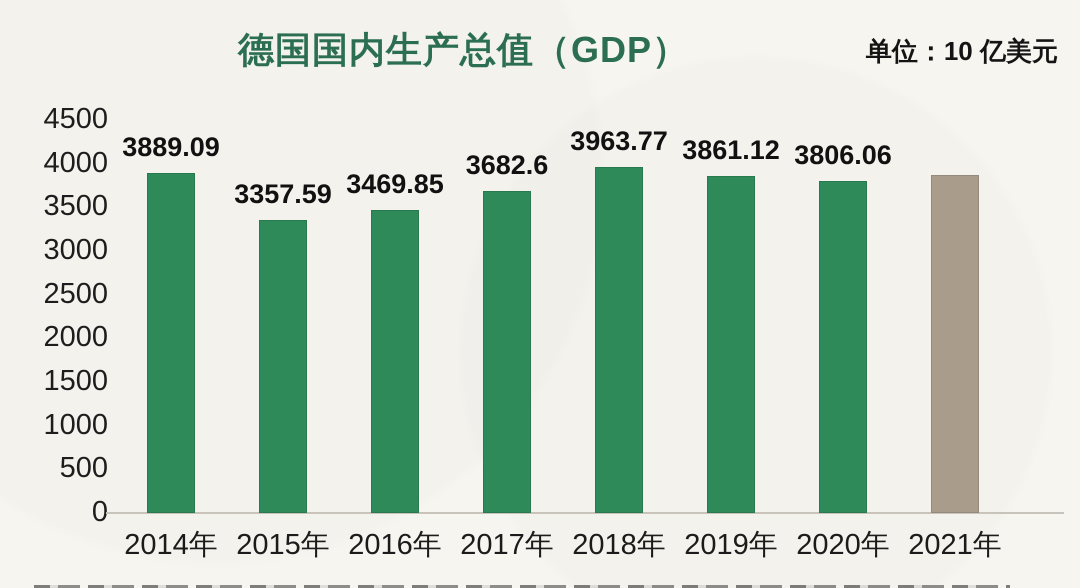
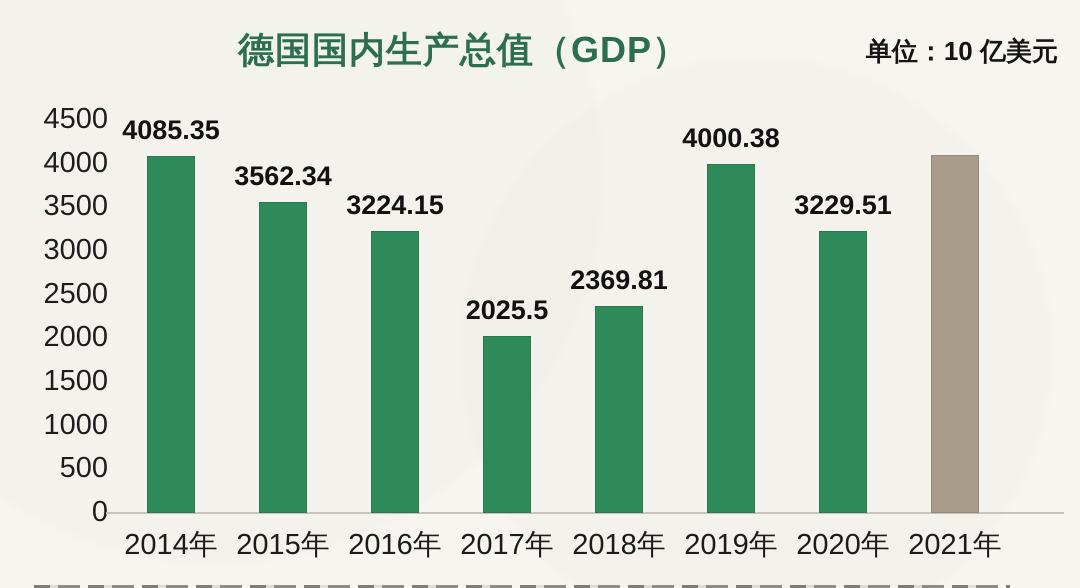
2014年: 3889.09 -> 4085.35
2015年: 3357.59 -> 3562.34
2016年: 3469.85 -> 3224.15
2017年: 3682.6 -> 2025.5
2018年: 3963.77 -> 2369.81
2019年: 3861.12 -> 4000.38
2020年: 3806.06 -> 3229.51
2021年: 3900 -> 4100
